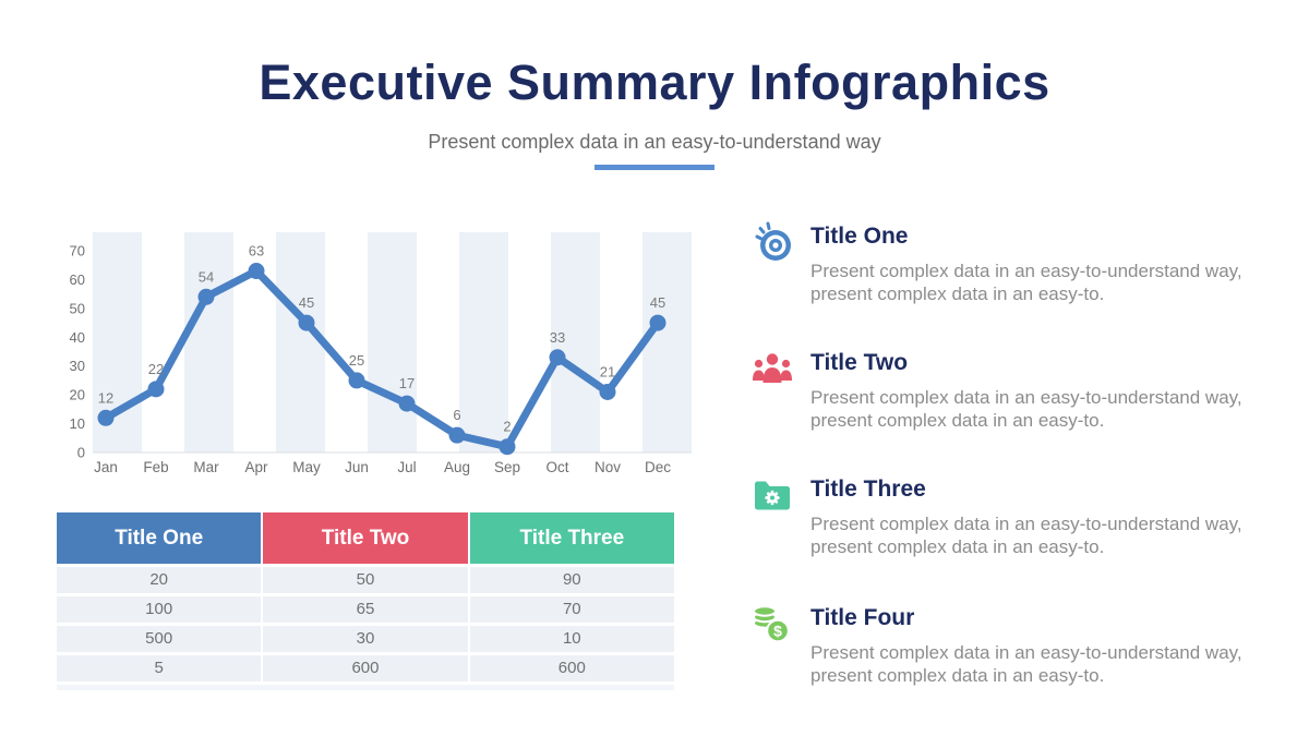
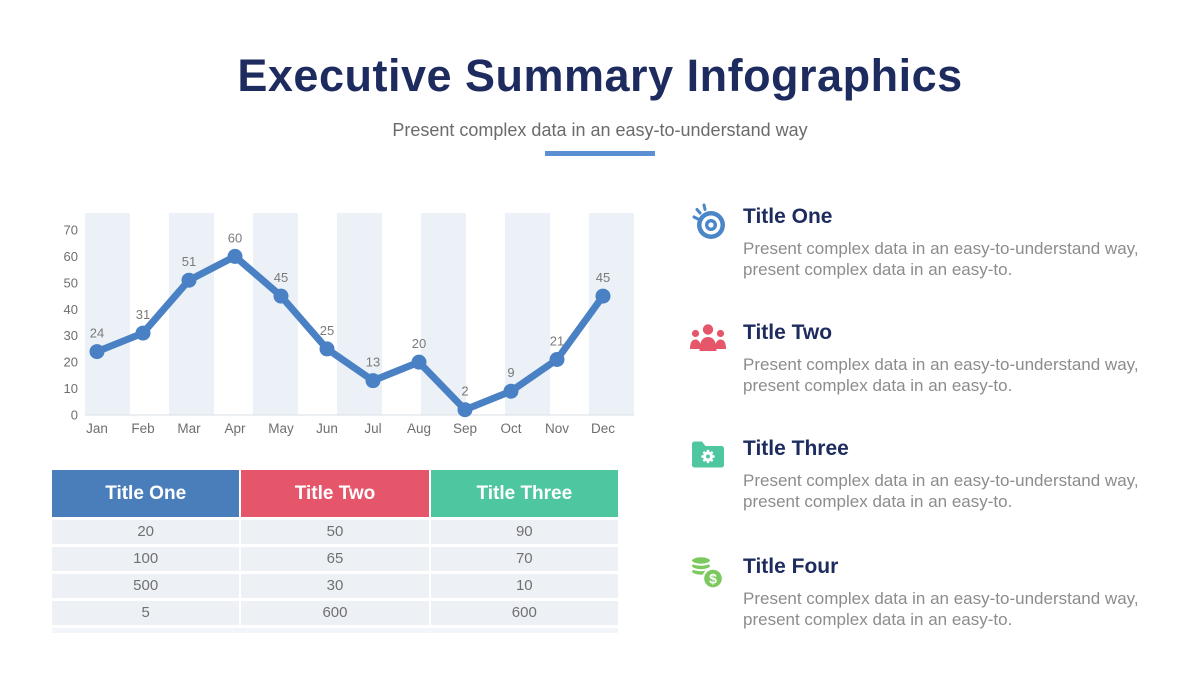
Jan: 12 -> 24
Feb: 22 -> 31
Mar: 54 -> 51
Apr: 63 -> 60
Jul: 17 -> 13
Aug: 6 -> 20
Oct: 33 -> 9
